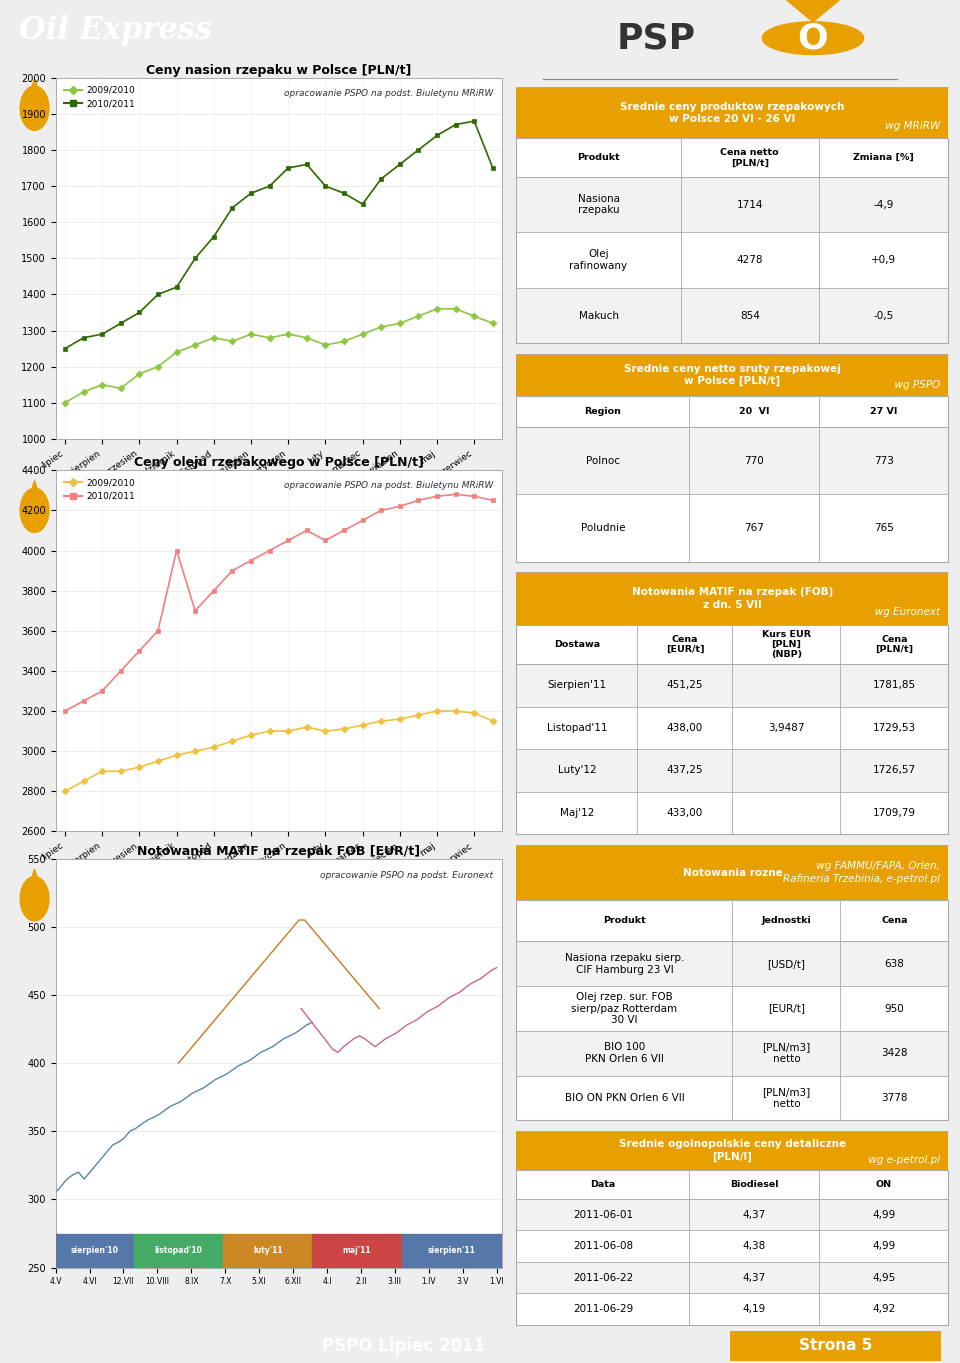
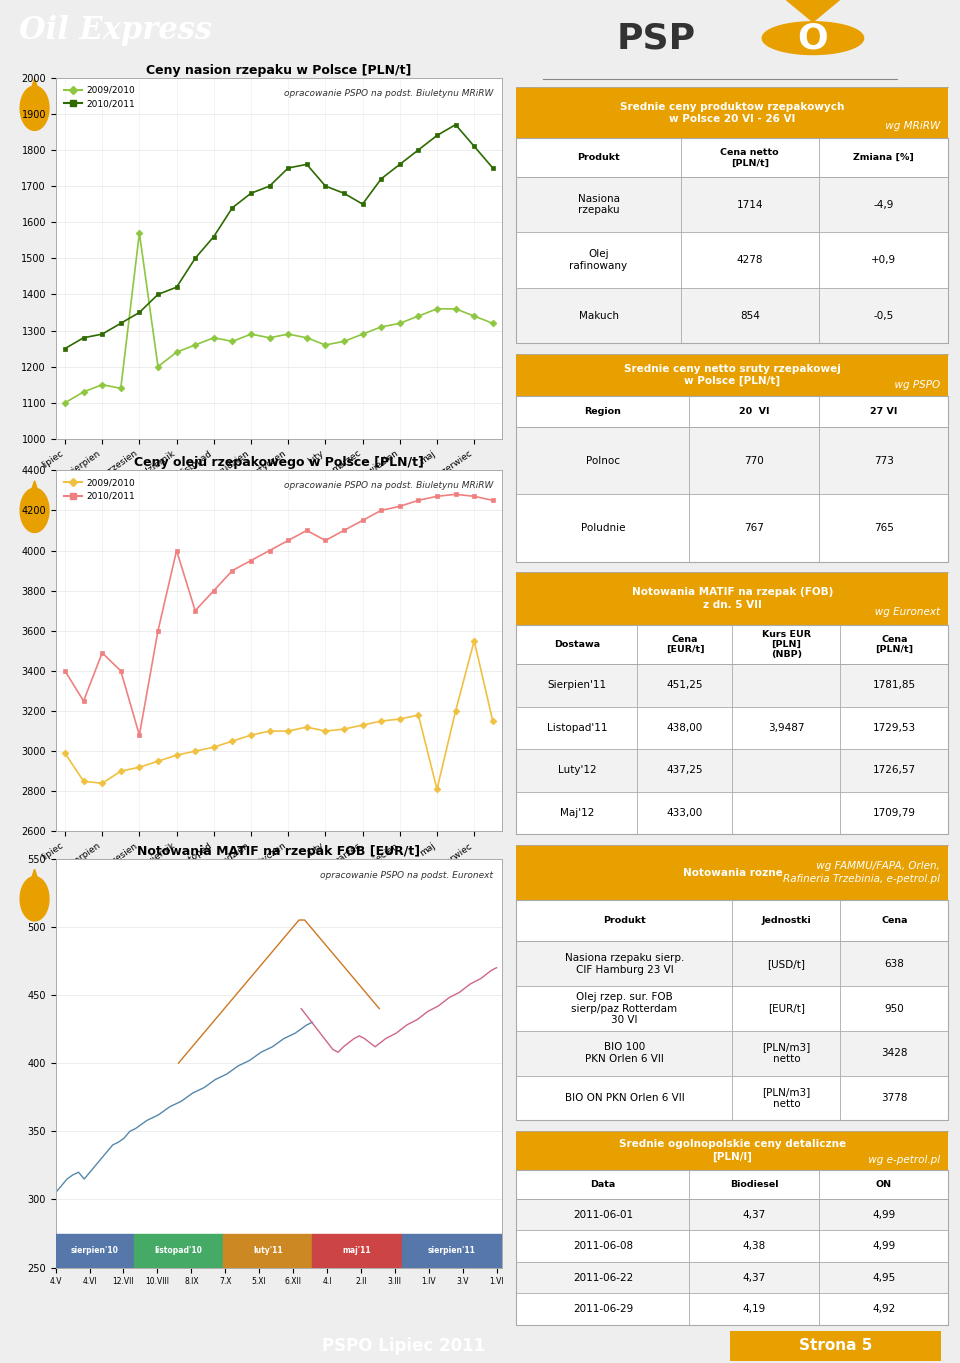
Ceny nasion rzepaku w Polsce [PLN/t]/2009/2010/wrzesien: 1180 -> 1570
Ceny nasion rzepaku w Polsce [PLN/t]/2010/2011/czerwiec: 1880 -> 1810
Ceny oleju rzepakowego w Polsce [PLN/t]/2009/2010/lipiec: 2800 -> 2990
Ceny oleju rzepakowego w Polsce [PLN/t]/2010/2011/lipiec: 3200 -> 3400
Ceny oleju rzepakowego w Polsce [PLN/t]/2009/2010/sierpien: 2900 -> 2840
Ceny oleju rzepakowego w Polsce [PLN/t]/2010/2011/sierpien: 3300 -> 3490
Ceny oleju rzepakowego w Polsce [PLN/t]/2010/2011/wrzesien: 3500 -> 3080
Ceny oleju rzepakowego w Polsce [PLN/t]/2009/2010/maj: 3200 -> 2810
Ceny oleju rzepakowego w Polsce [PLN/t]/2009/2010/czerwiec: 3190 -> 3550
